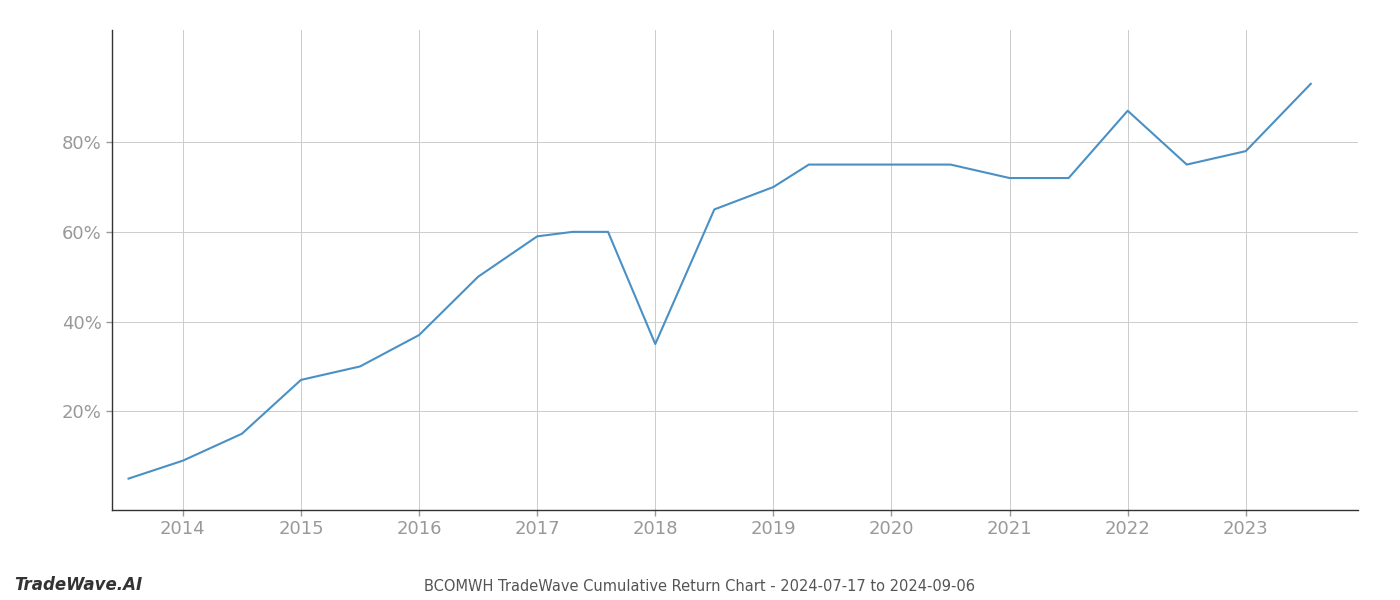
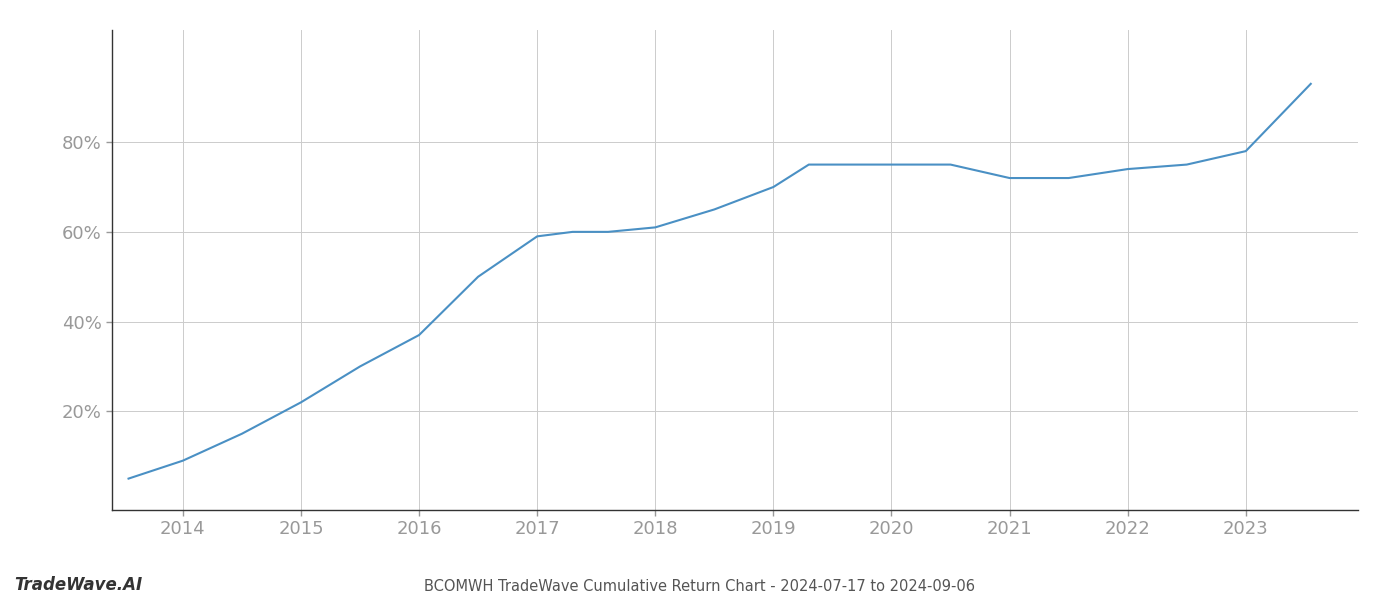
2015: 27% -> 22%
2018: 35% -> 61%
2022: 87% -> 74%
